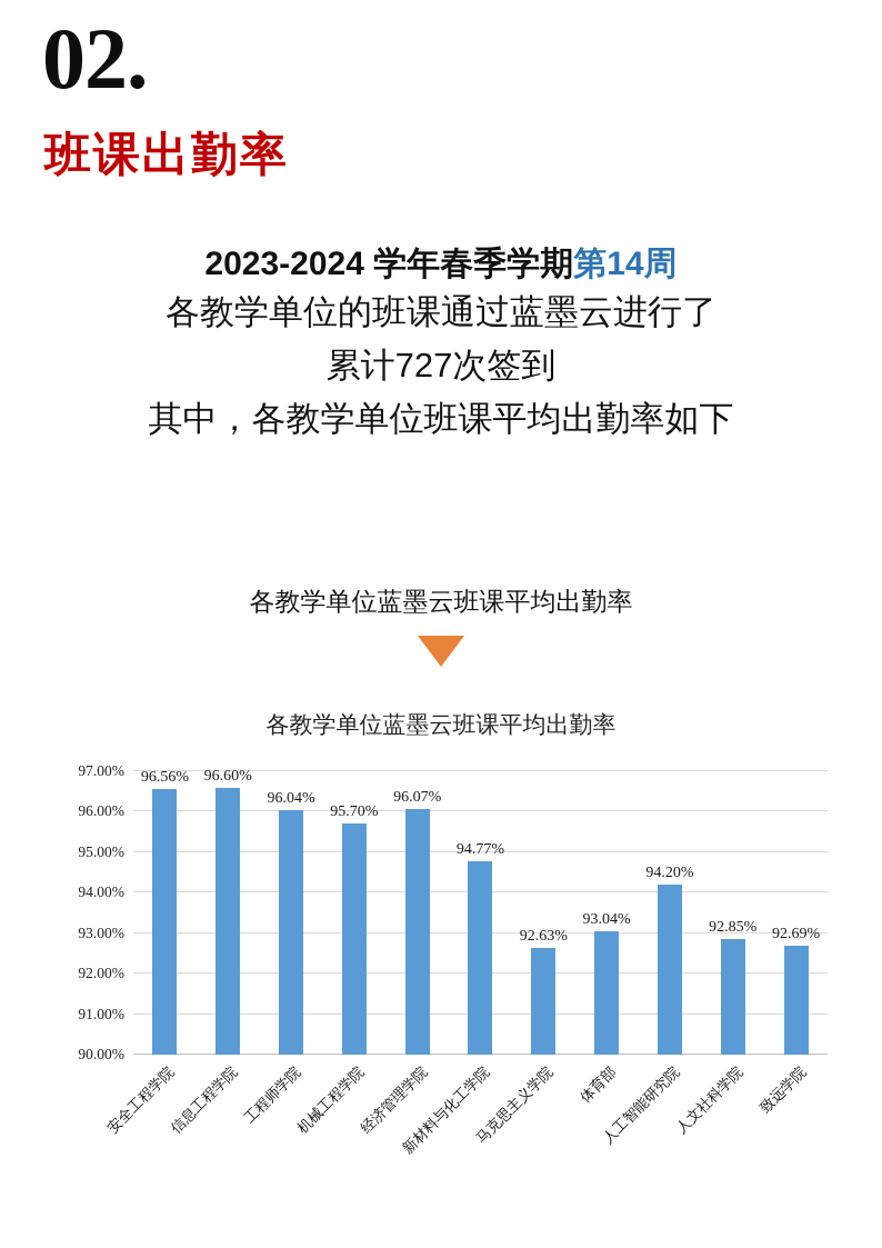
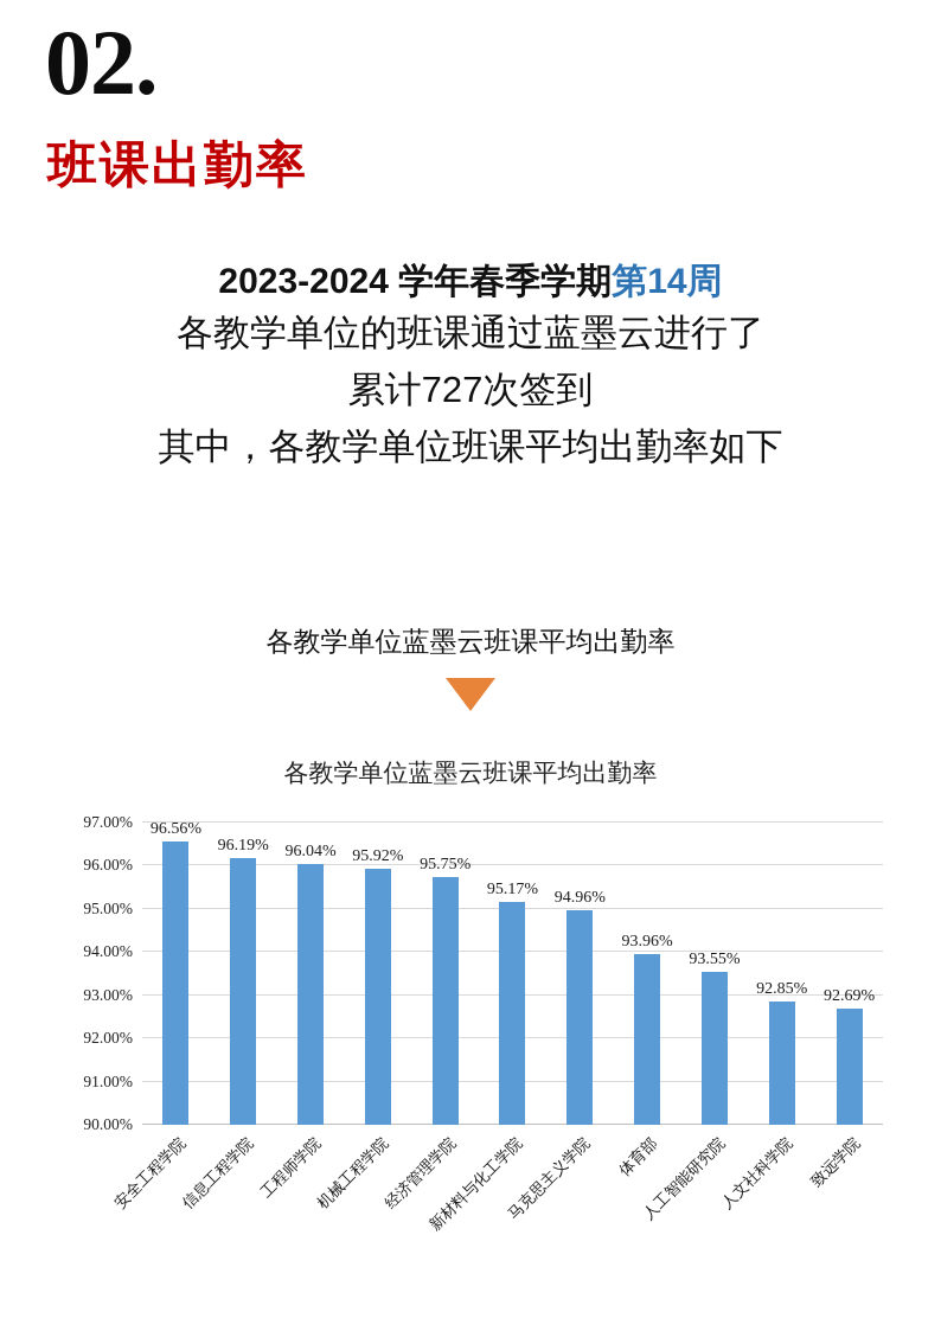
信息工程学院: 96.60% -> 96.19%
机械工程学院: 95.70% -> 95.92%
经济管理学院: 96.07% -> 95.75%
新材料与化工学院: 94.77% -> 95.17%
马克思主义学院: 92.63% -> 94.96%
体育部: 93.04% -> 93.96%
人工智能研究院: 94.20% -> 93.55%
